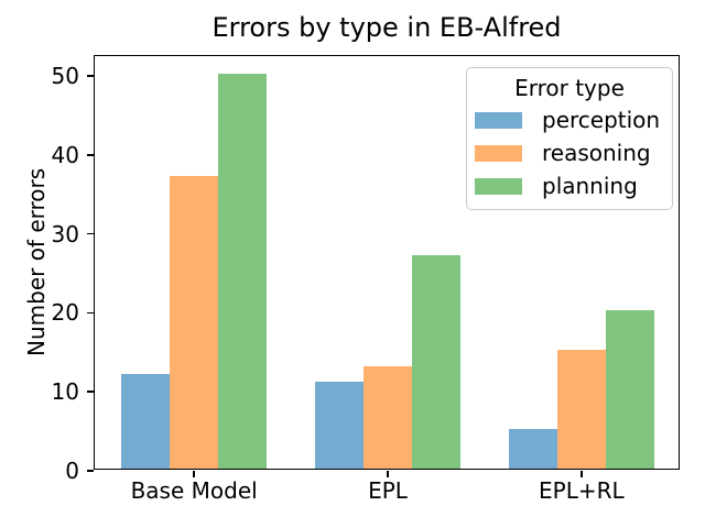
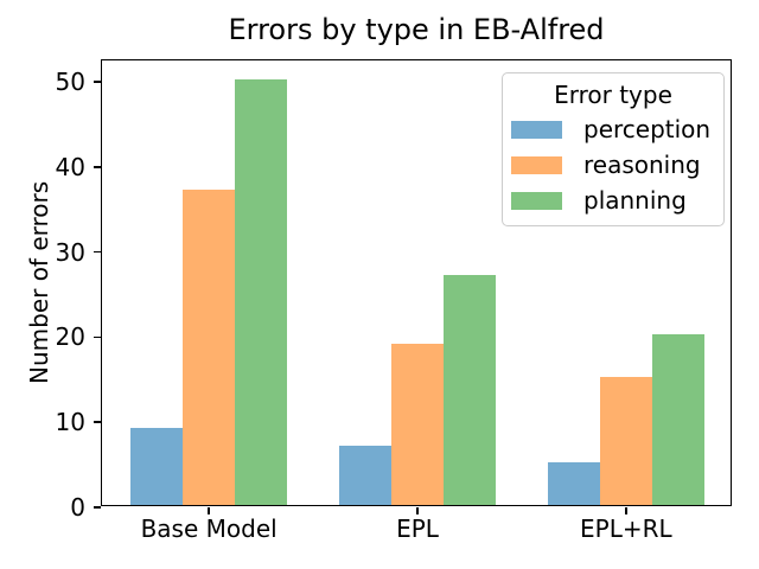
perception/Base Model: 12 -> 9
perception/EPL: 11 -> 7
reasoning/EPL: 13 -> 19
